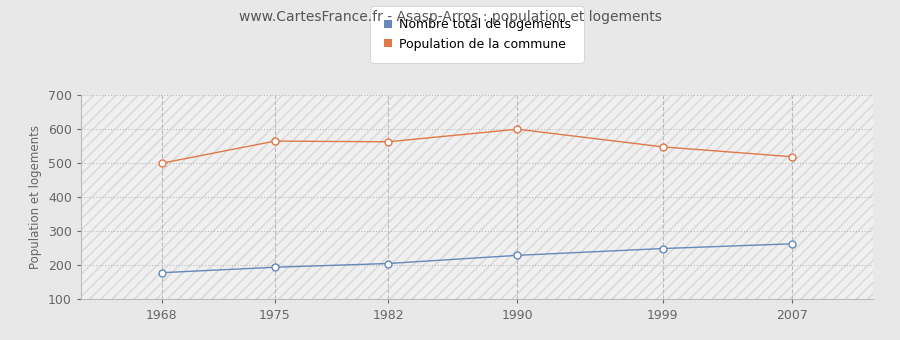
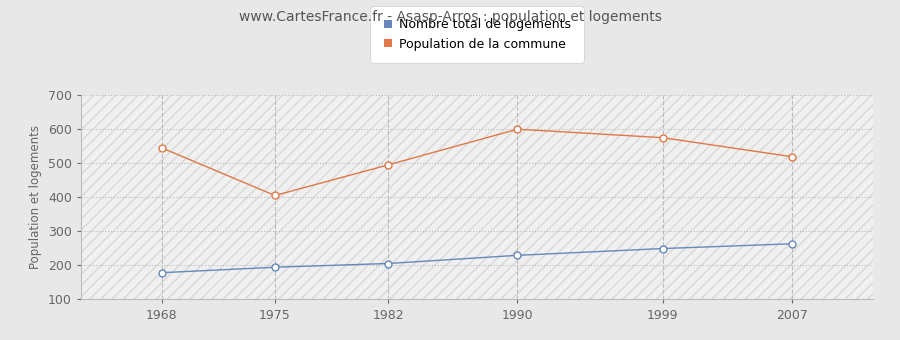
Population de la commune/1968: 500 -> 545
Population de la commune/1975: 565 -> 405
Population de la commune/1982: 563 -> 495
Population de la commune/1999: 548 -> 575
